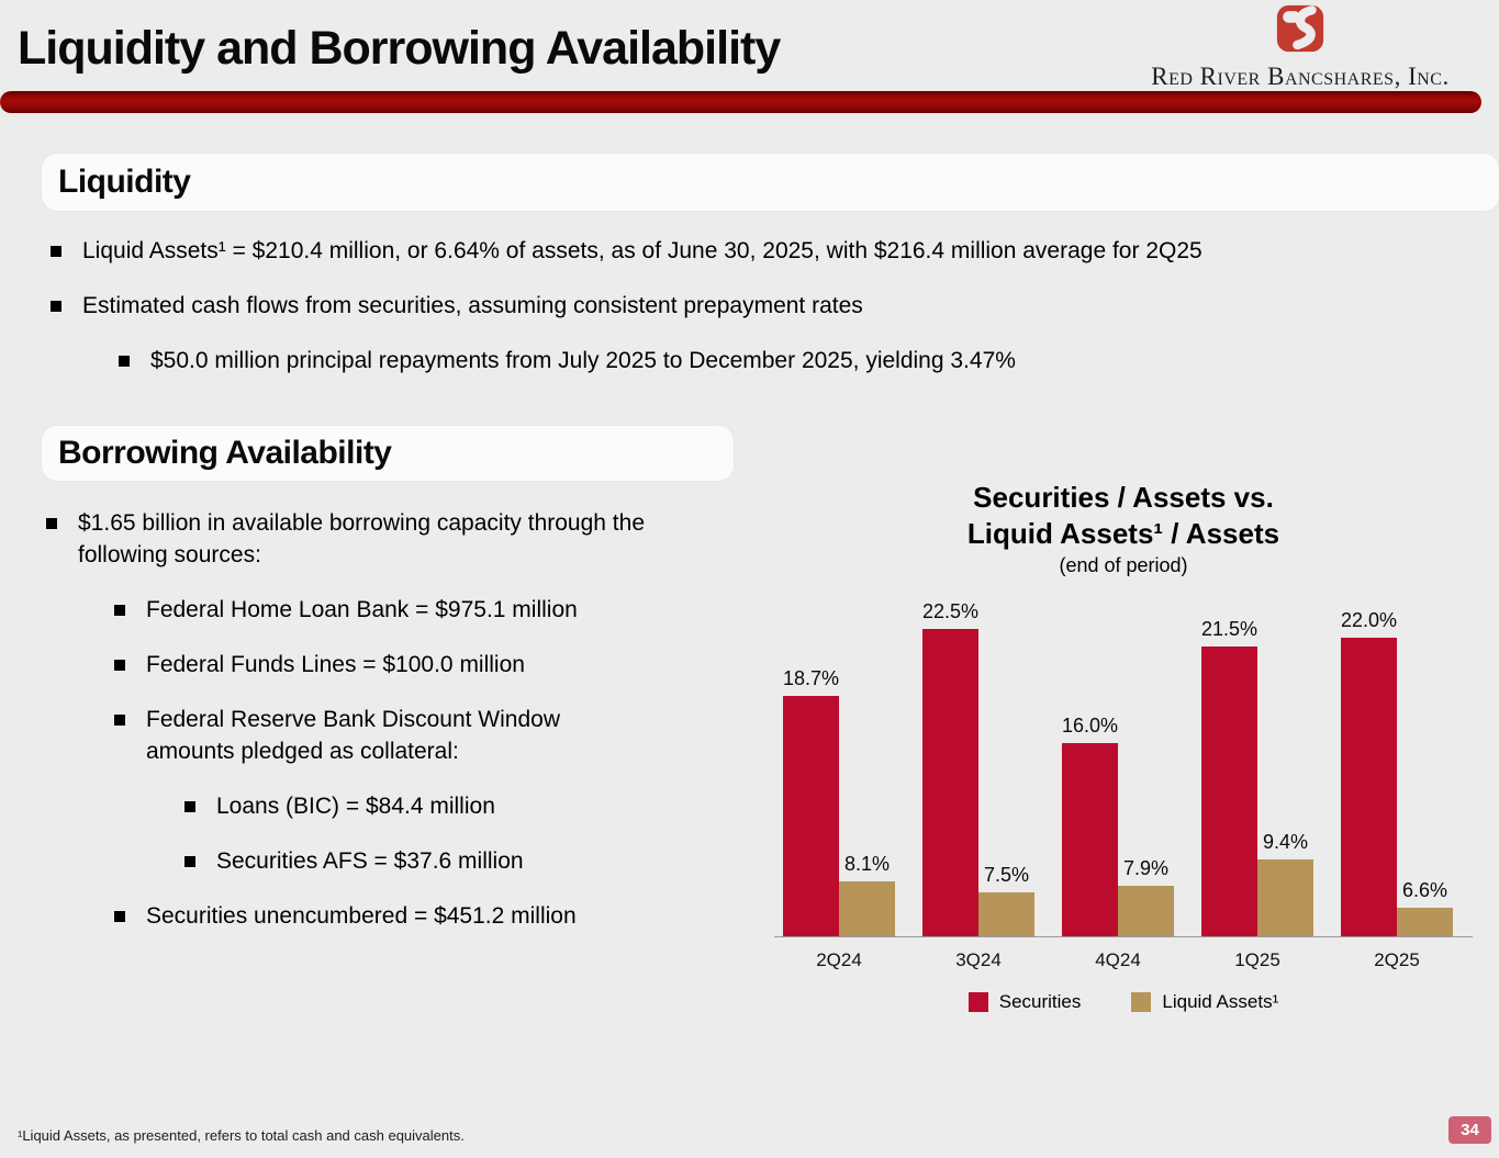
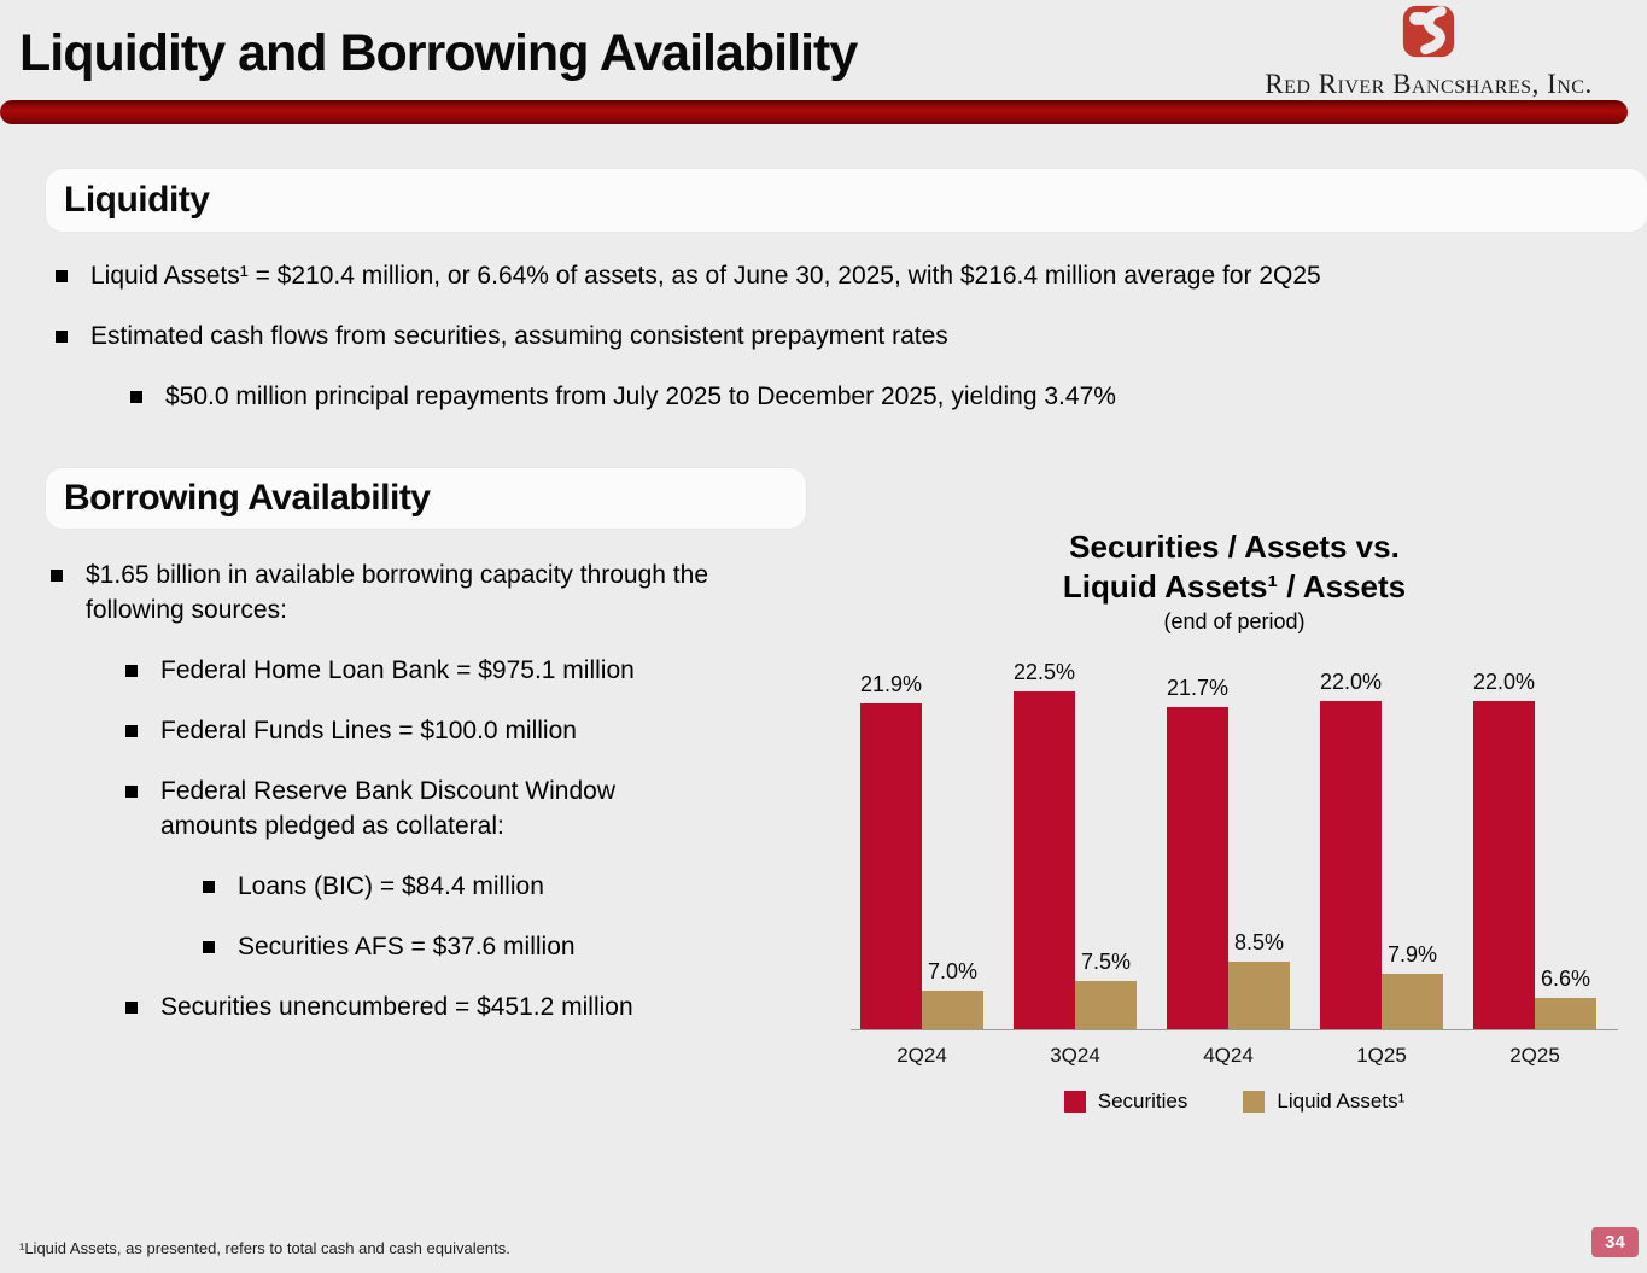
Securities/2Q24: 18.7% -> 21.9%
Liquid Assets¹/2Q24: 8.1% -> 7.0%
Securities/4Q24: 16.0% -> 21.7%
Liquid Assets¹/4Q24: 7.9% -> 8.5%
Securities/1Q25: 21.5% -> 22.0%
Liquid Assets¹/1Q25: 9.4% -> 7.9%
